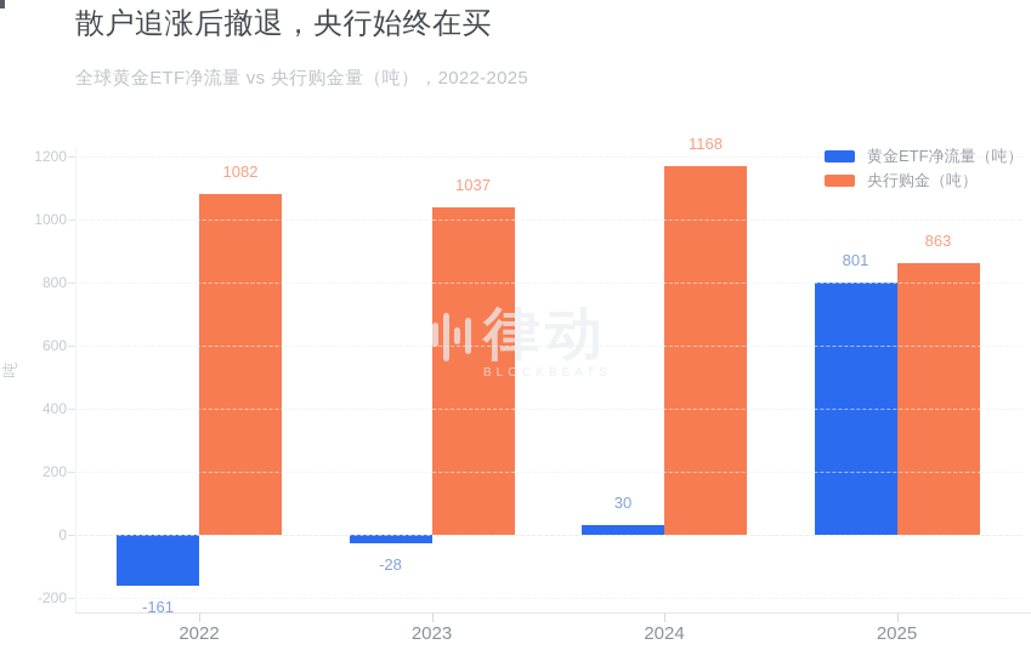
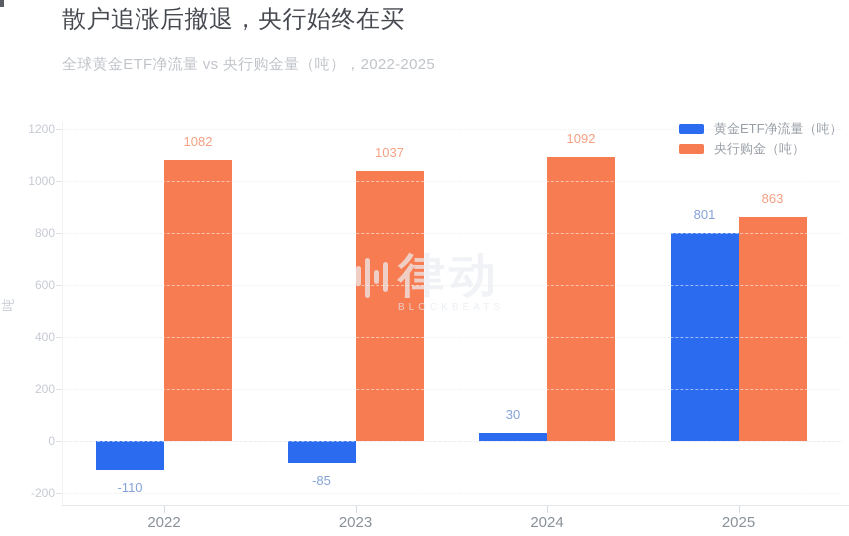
黄金ETF净流量（吨）/2022: -161 -> -110
黄金ETF净流量（吨）/2023: -28 -> -85
央行购金（吨）/2024: 1168 -> 1092
